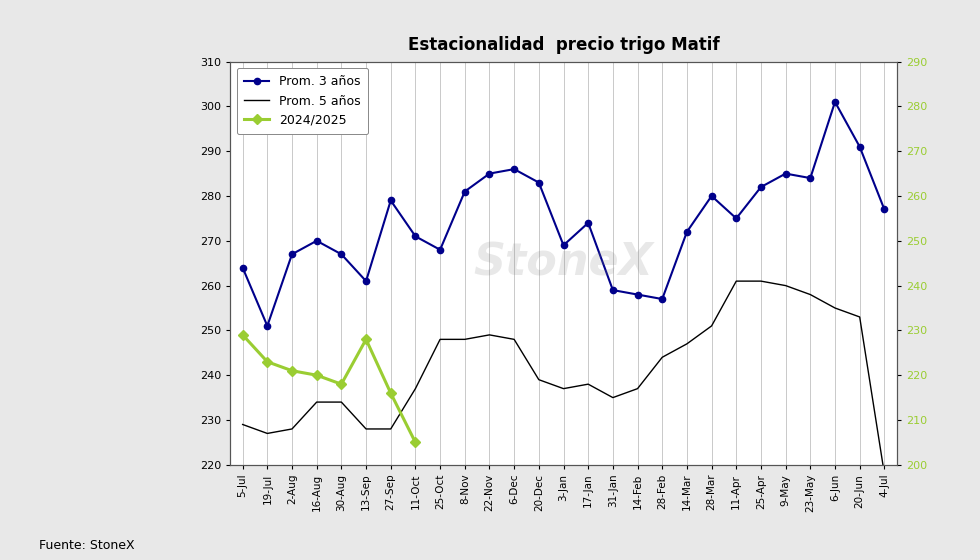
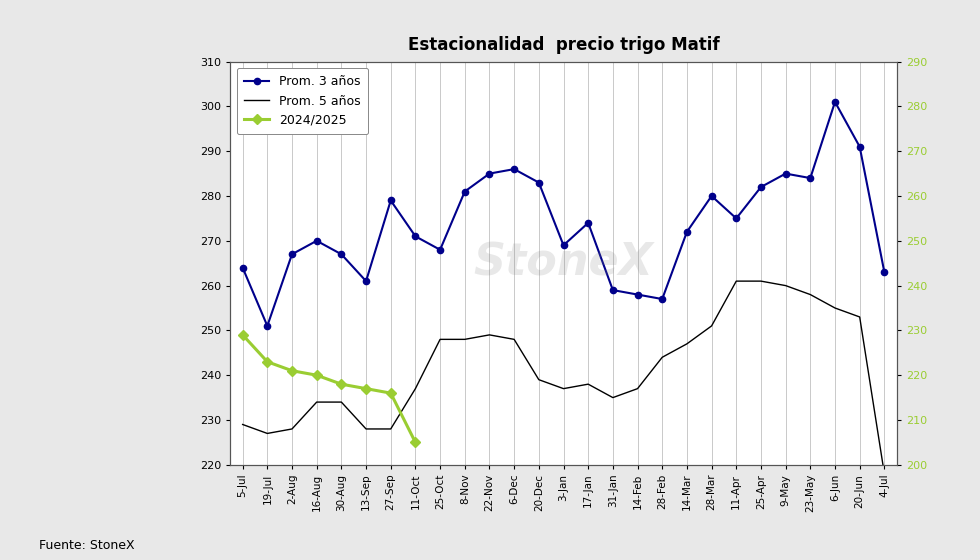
2024/2025/13-Sep: 248 -> 237
Prom. 3 años/4-Jul: 277 -> 263
